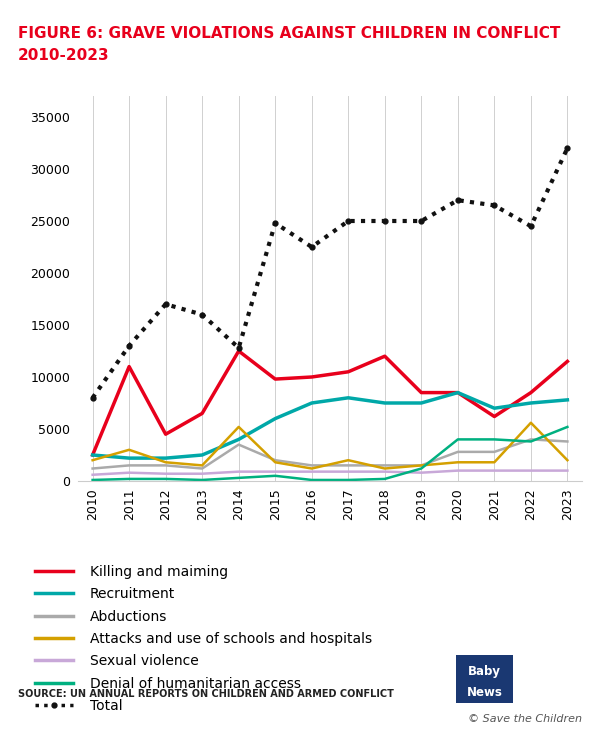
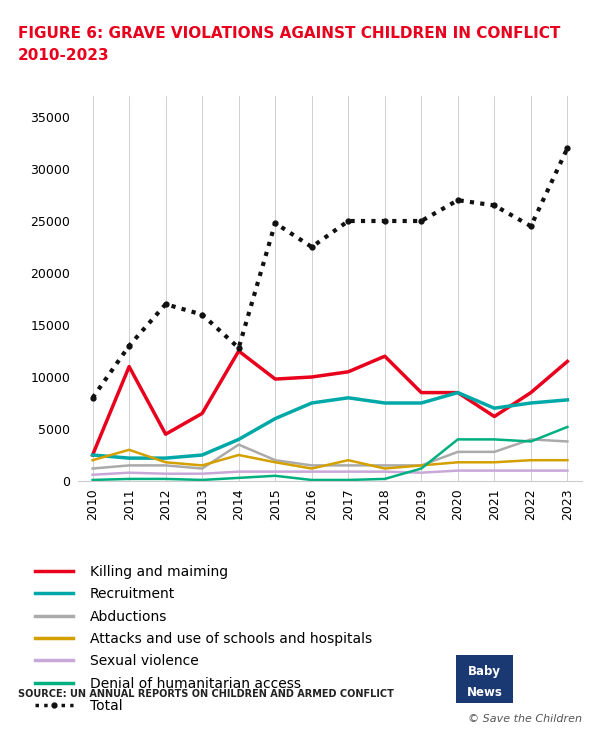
Attacks and use of schools and hospitals/2014: 5200 -> 2500
Attacks and use of schools and hospitals/2022: 5600 -> 2000
